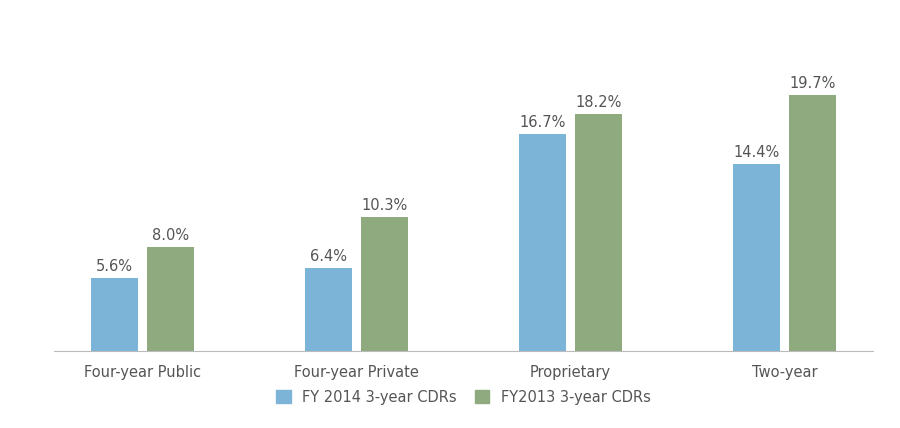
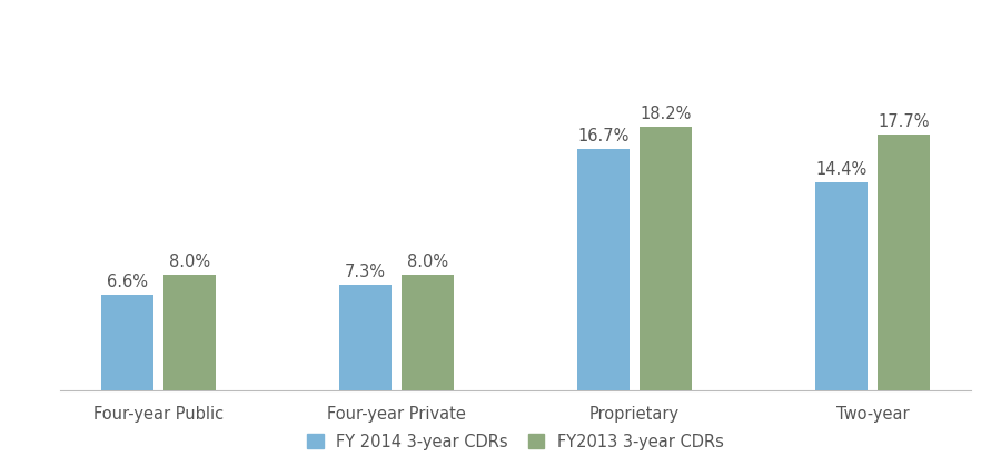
FY 2014 3-year CDRs/Four-year Public: 5.6% -> 6.6%
FY 2014 3-year CDRs/Four-year Private: 6.4% -> 7.3%
FY2013 3-year CDRs/Four-year Private: 10.3% -> 8.0%
FY2013 3-year CDRs/Two-year: 19.7% -> 17.7%
